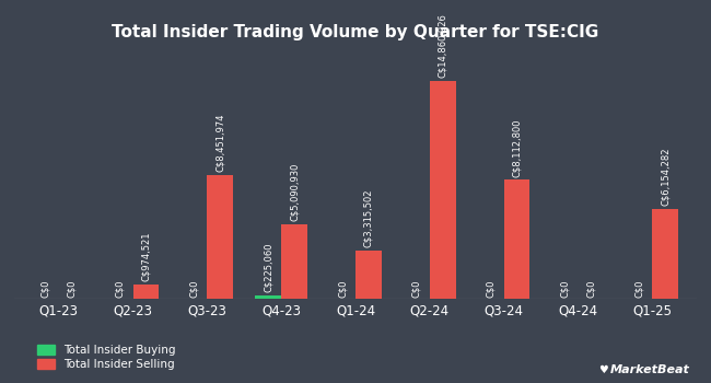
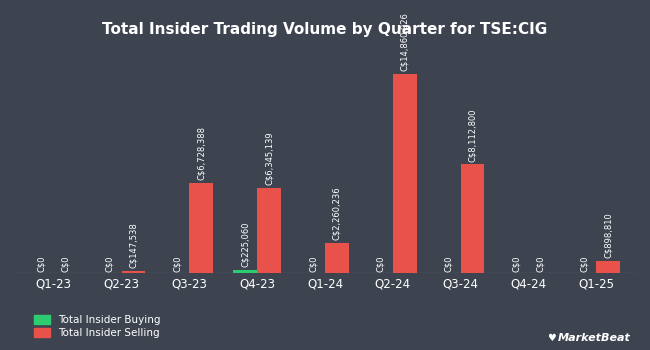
Total Insider Selling/Q2-23: C$974,521 -> C$147,538
Total Insider Selling/Q3-23: C$8,451,974 -> C$6,728,388
Total Insider Selling/Q4-23: C$5,090,930 -> C$6,345,139
Total Insider Selling/Q1-24: C$3,315,502 -> C$2,260,236
Total Insider Selling/Q1-25: C$6,154,282 -> C$898,810
